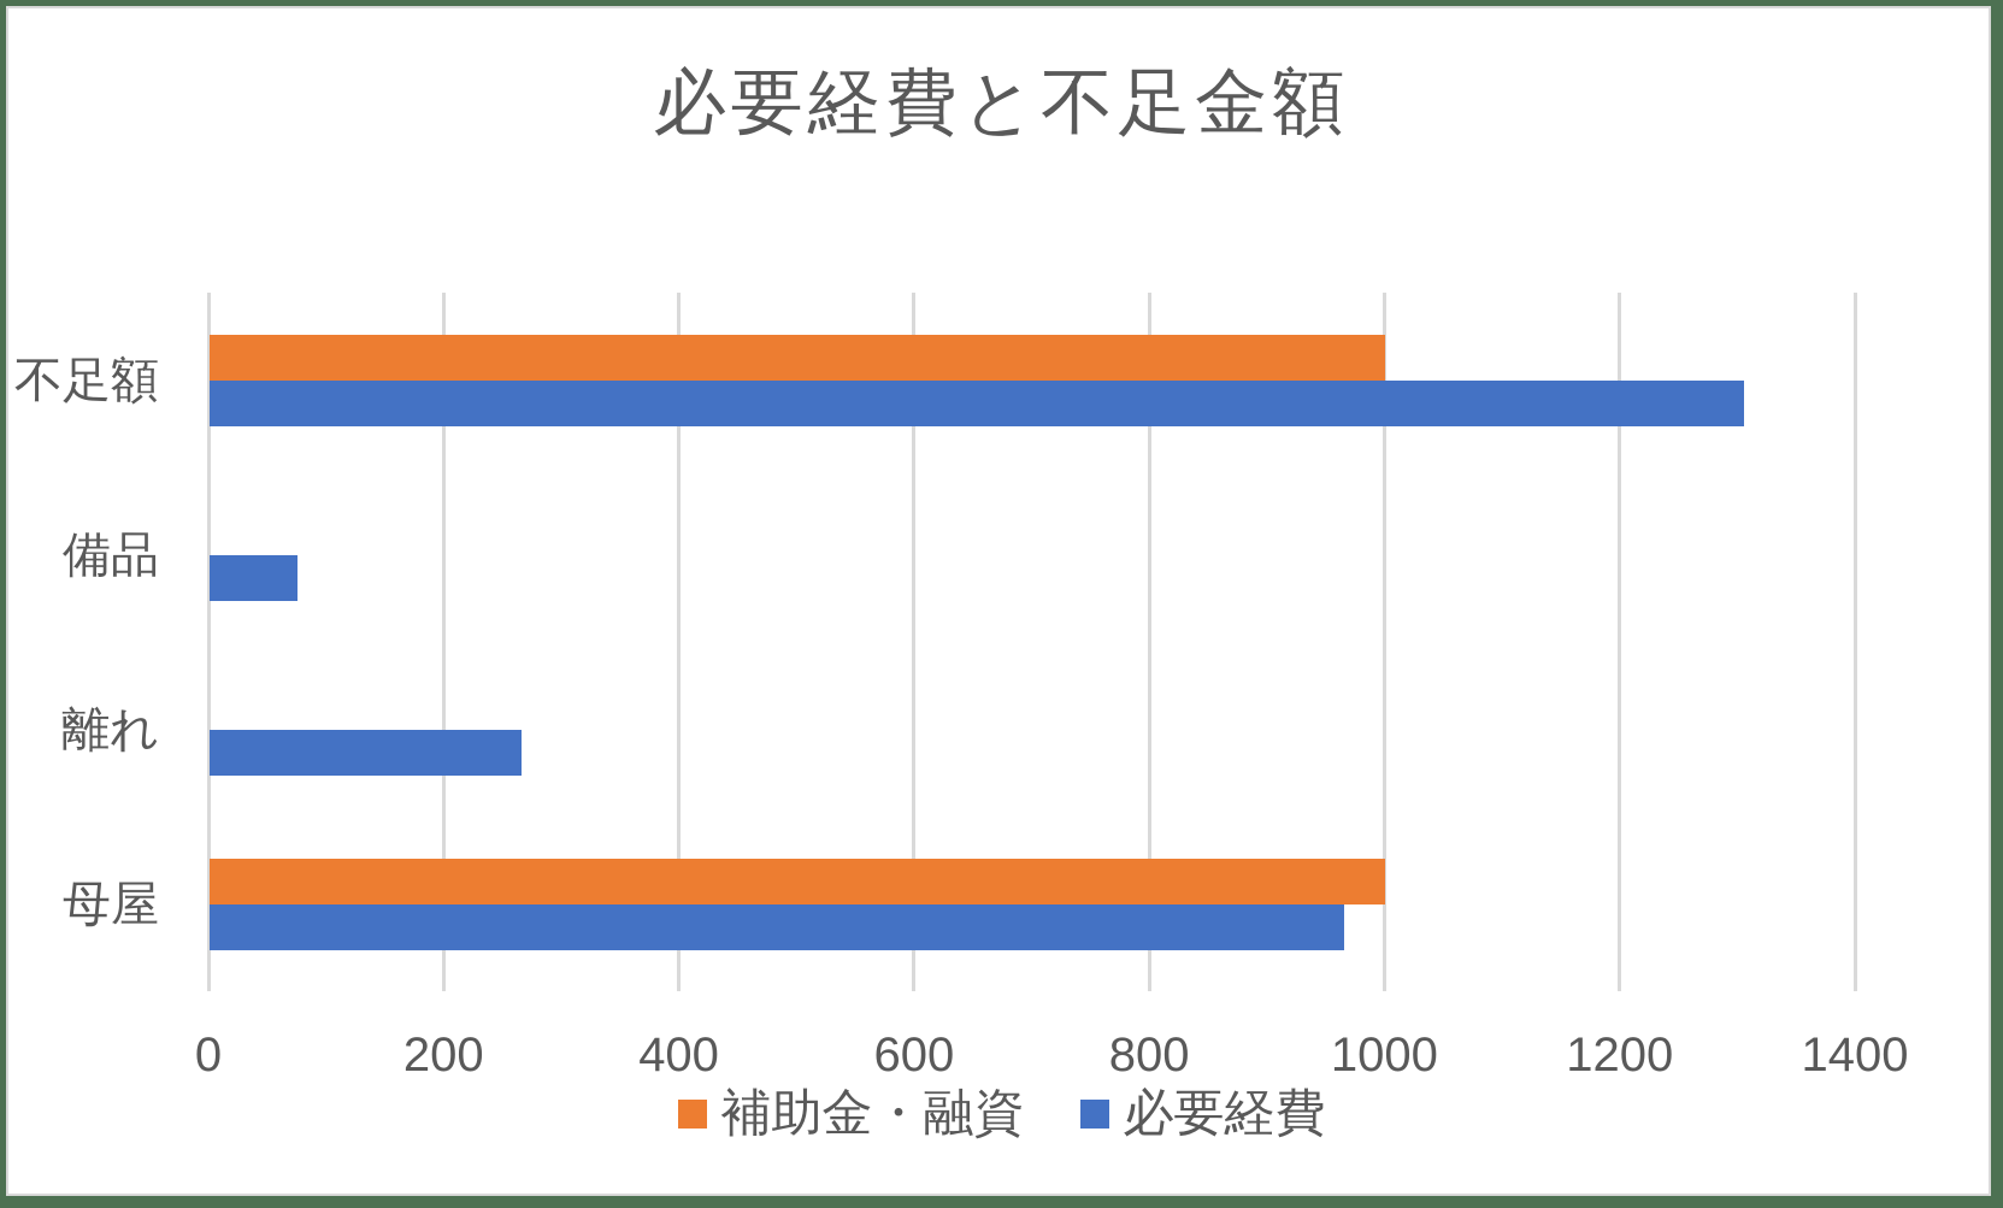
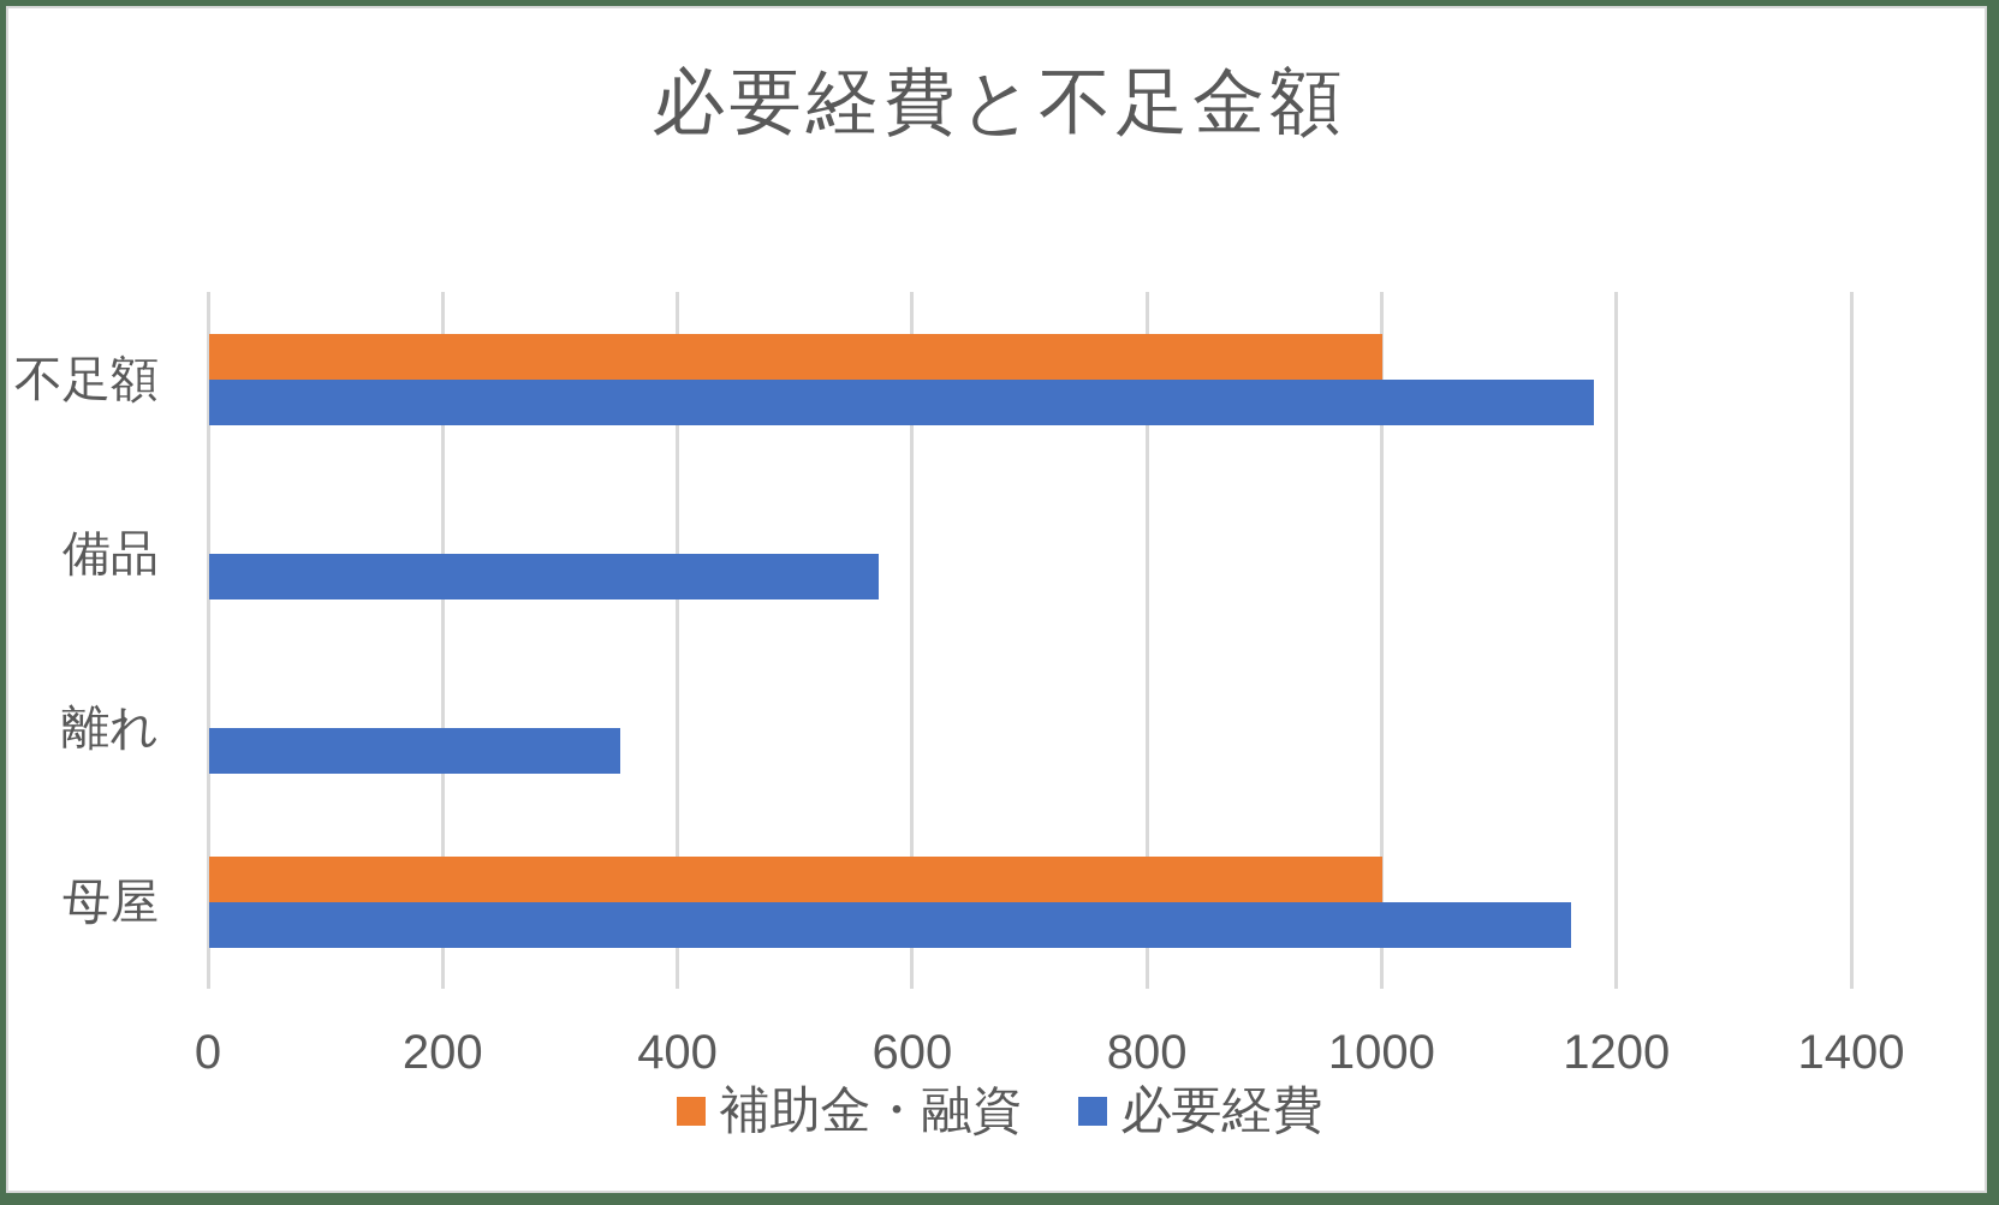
必要経費/不足額: 1300 -> 1180
必要経費/備品: 80 -> 570
必要経費/離れ: 260 -> 350
必要経費/母屋: 960 -> 1160
